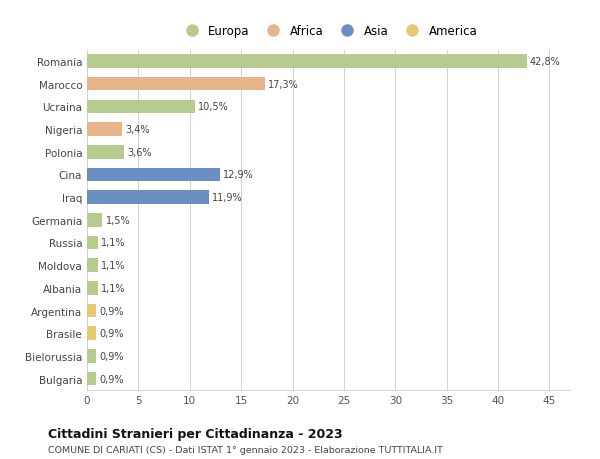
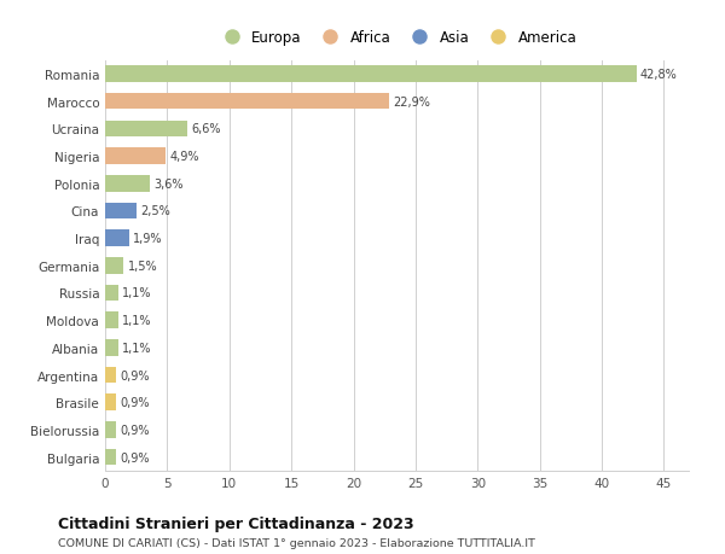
Marocco: 17,3% -> 22,9%
Ucraina: 10,5% -> 6,6%
Nigeria: 3,4% -> 4,9%
Cina: 12,9% -> 2,5%
Iraq: 11,9% -> 1,9%
